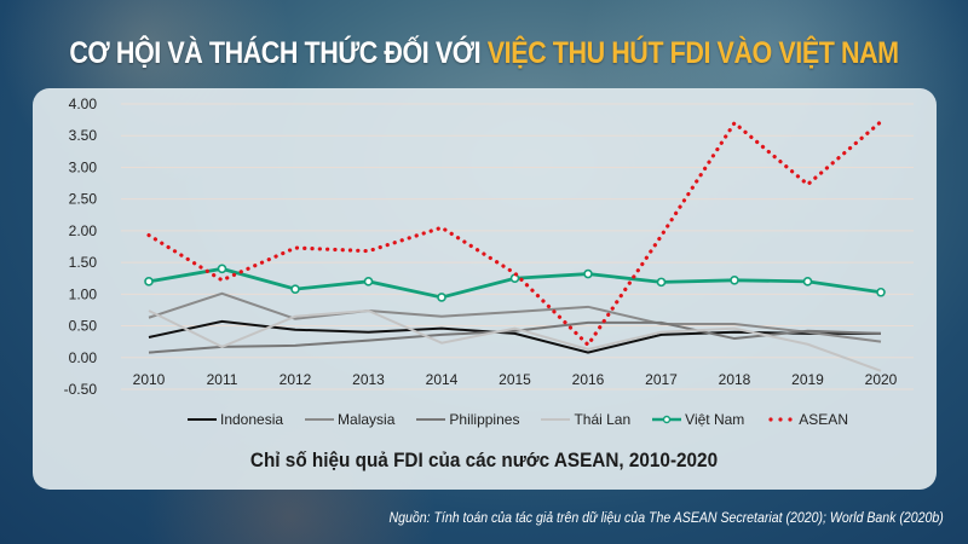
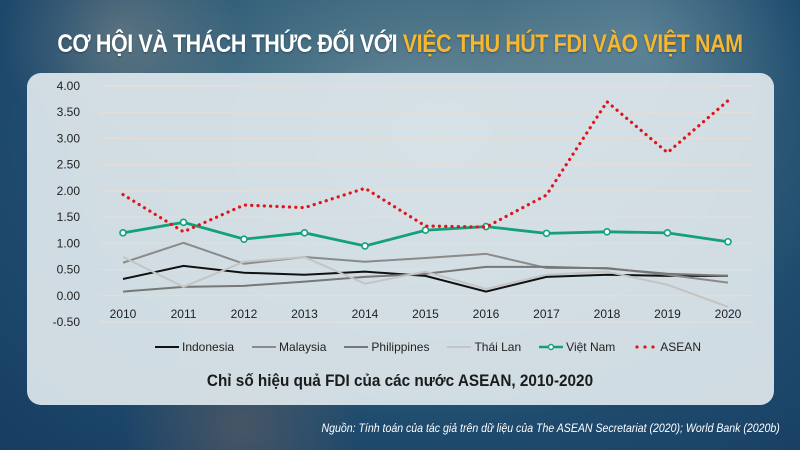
ASEAN/2016: 0.2 -> 1.3
Philippines/2018: 0.3 -> 0.5
